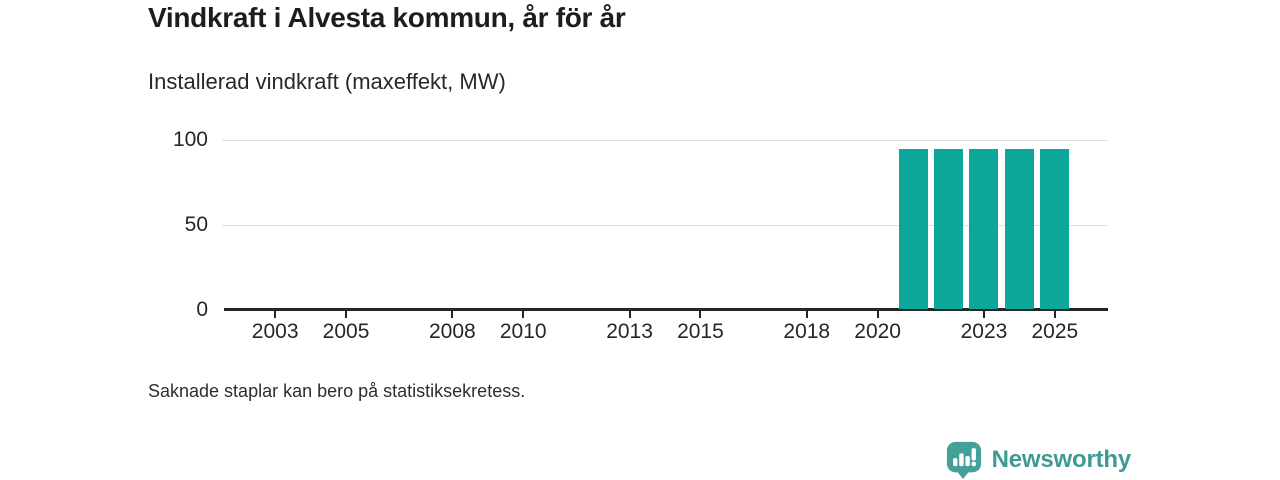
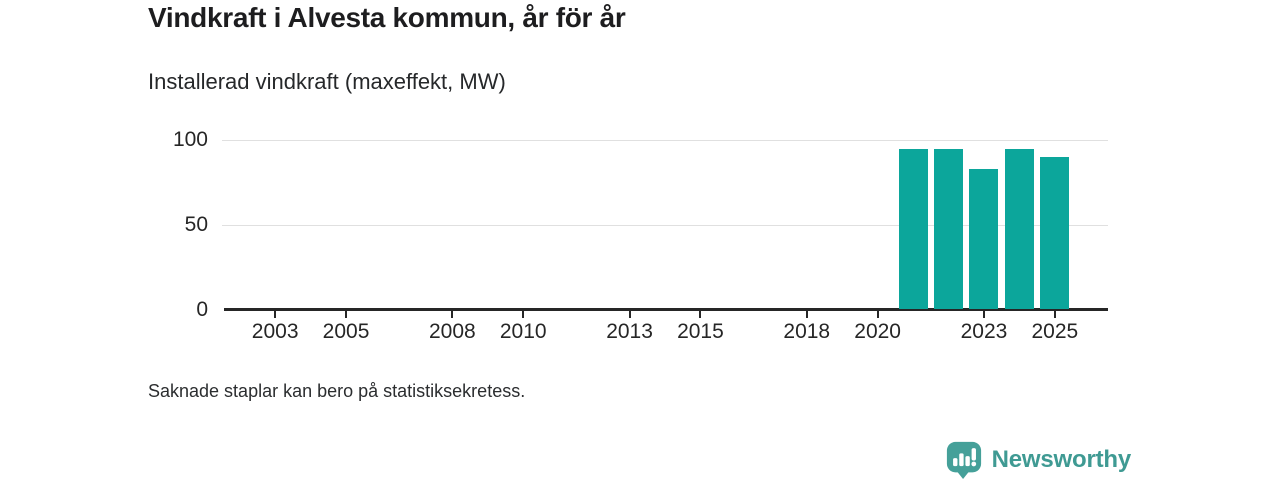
2023: 95 -> 83
2025: 95 -> 90
